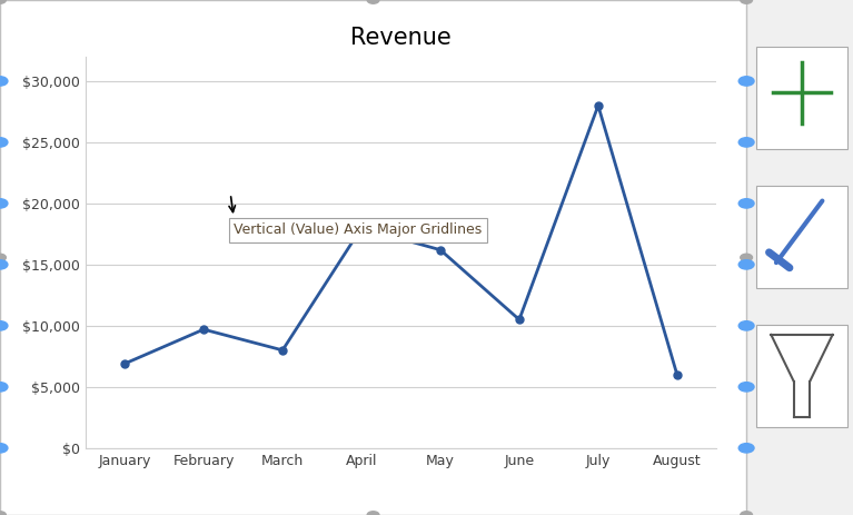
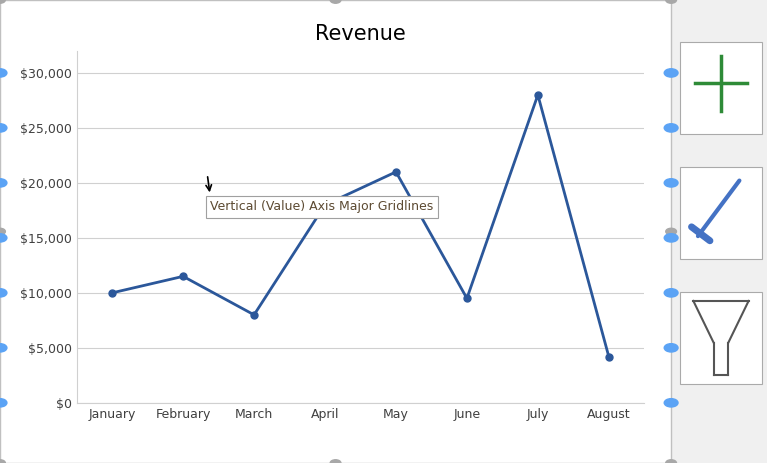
January: $6,900 -> $10,000
February: $9,700 -> $11,500
May: $16,200 -> $21,000
June: $10,500 -> $9,500
August: $6,000 -> $4,200
